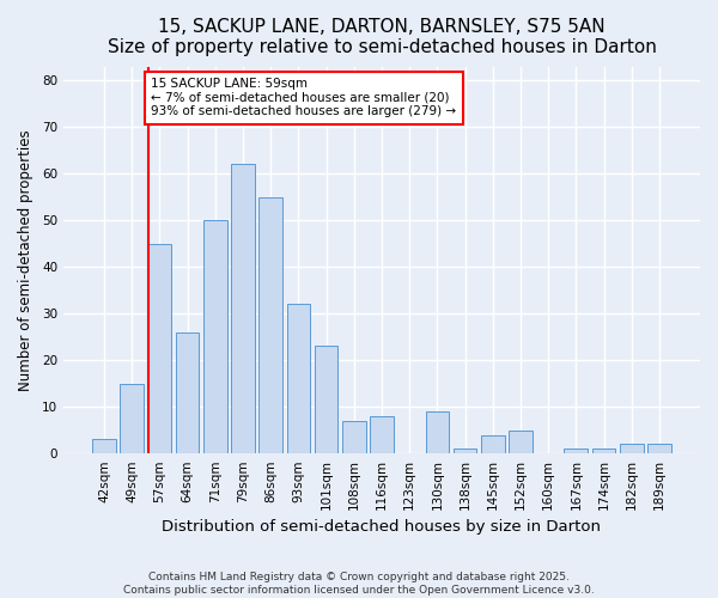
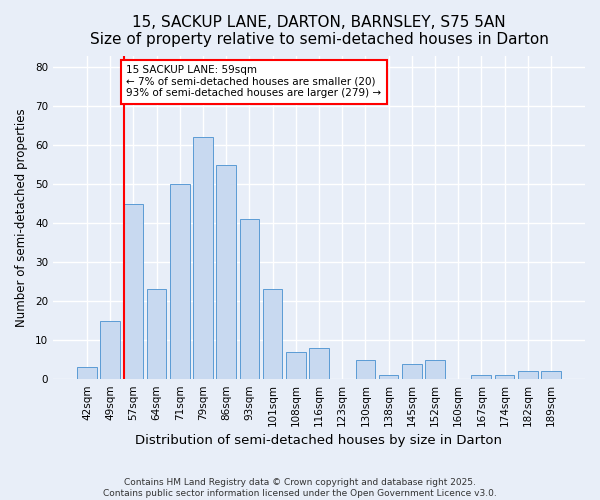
64sqm: 26 -> 23
93sqm: 32 -> 41
130sqm: 9 -> 5
